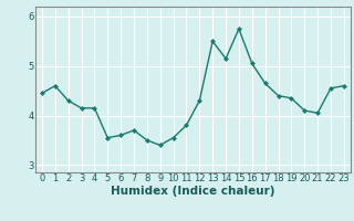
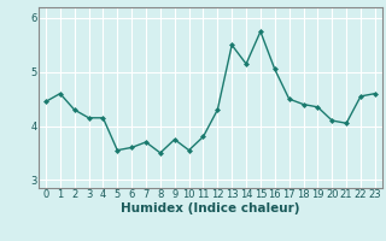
9: 3.40 -> 3.75
17: 4.65 -> 4.50
